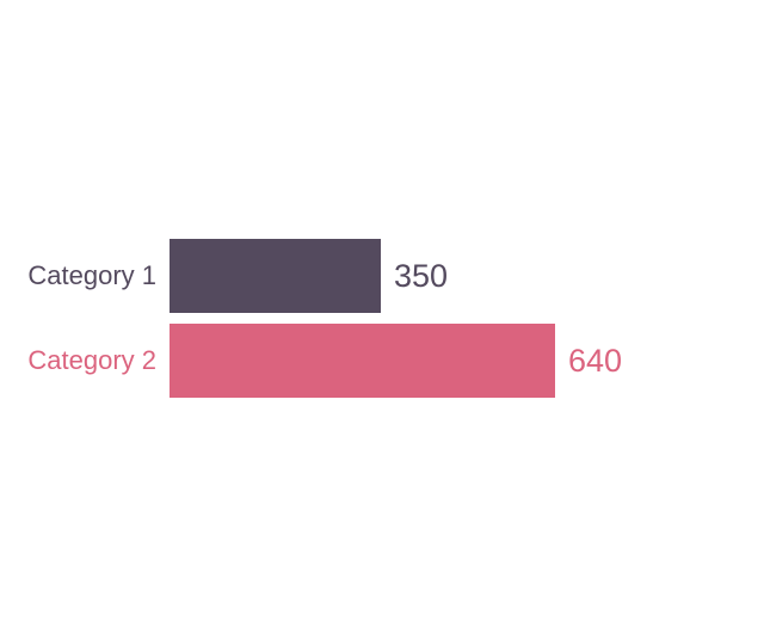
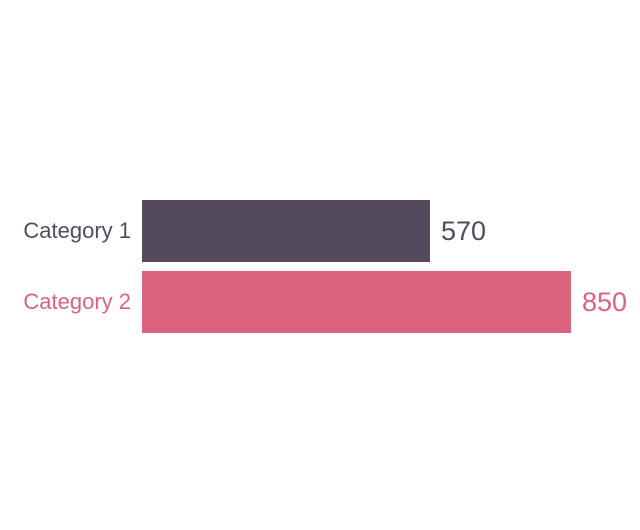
Category 1: 350 -> 570
Category 2: 640 -> 850
